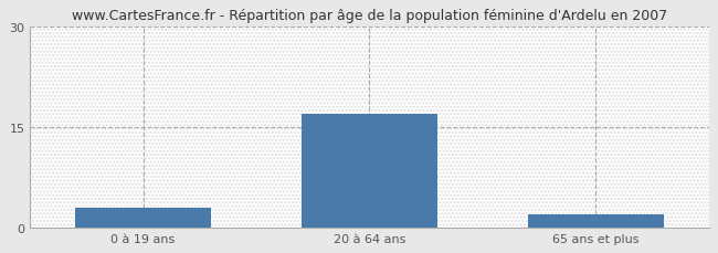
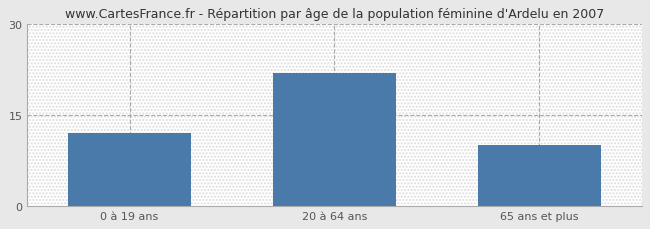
0 à 19 ans: 3 -> 12
20 à 64 ans: 17 -> 22
65 ans et plus: 2 -> 10
